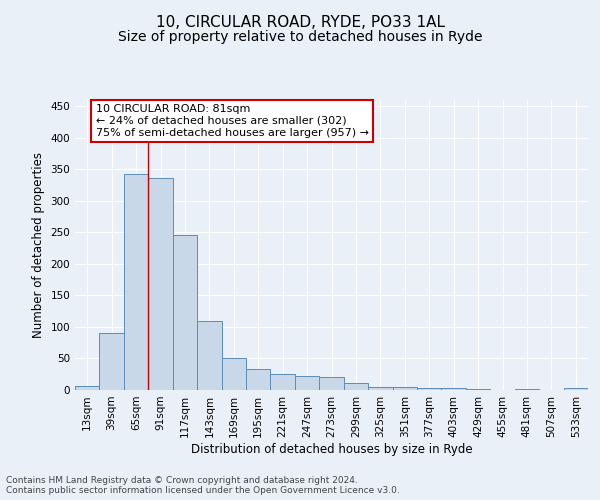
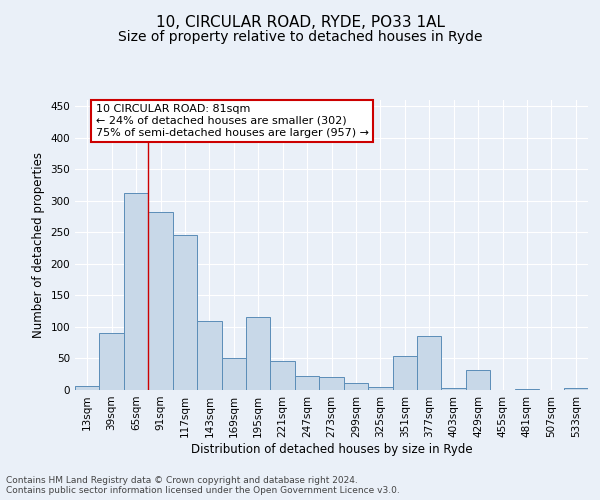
65sqm: 342 -> 312
91sqm: 336 -> 282
195sqm: 33 -> 116
221sqm: 25 -> 46
351sqm: 5 -> 54
377sqm: 3 -> 86
429sqm: 2 -> 32
